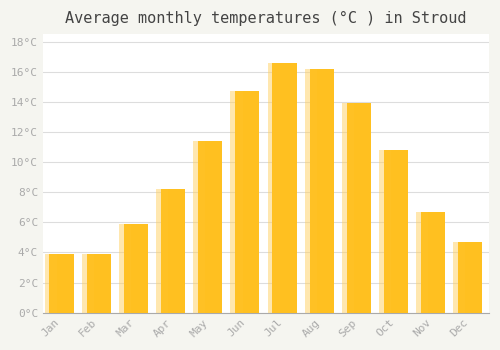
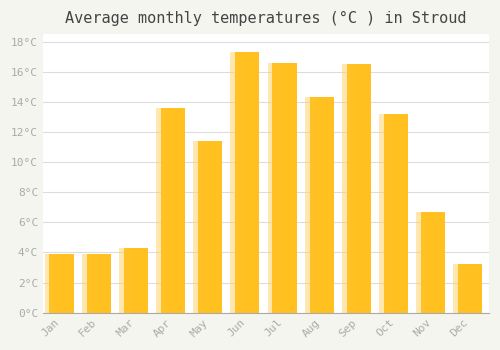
Mar: 5.9°C -> 4.3°C
Apr: 8.2°C -> 13.6°C
Jun: 14.7°C -> 17.3°C
Aug: 16.2°C -> 14.3°C
Sep: 13.9°C -> 16.5°C
Oct: 10.8°C -> 13.2°C
Dec: 4.7°C -> 3.2°C
